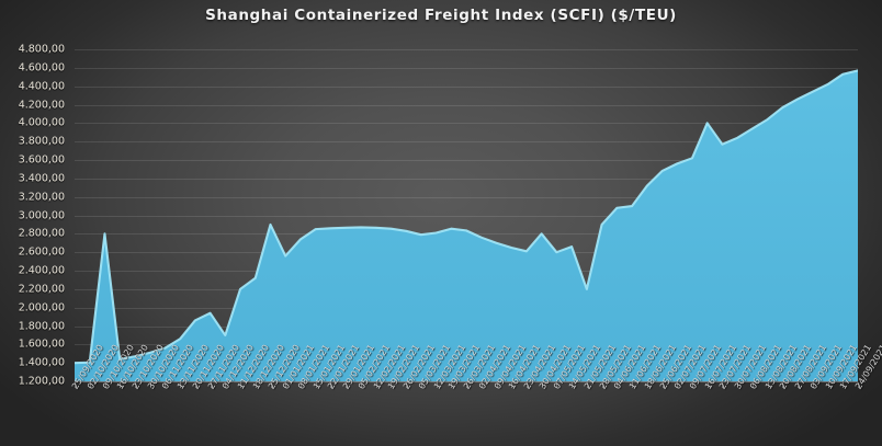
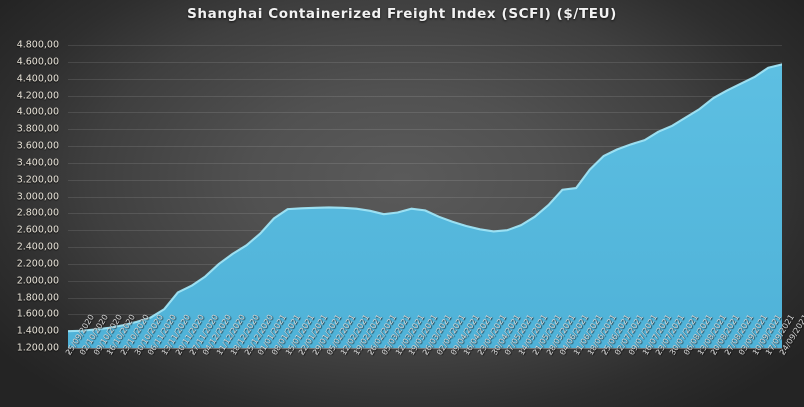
09/10/2020: 2800 -> 1400
04/12/2020: 1700 -> 2000
25/12/2020: 2900 -> 2400
30/04/2021: 2800 -> 2600
21/05/2021: 2200 -> 2800
16/07/2021: 4000 -> 3700
